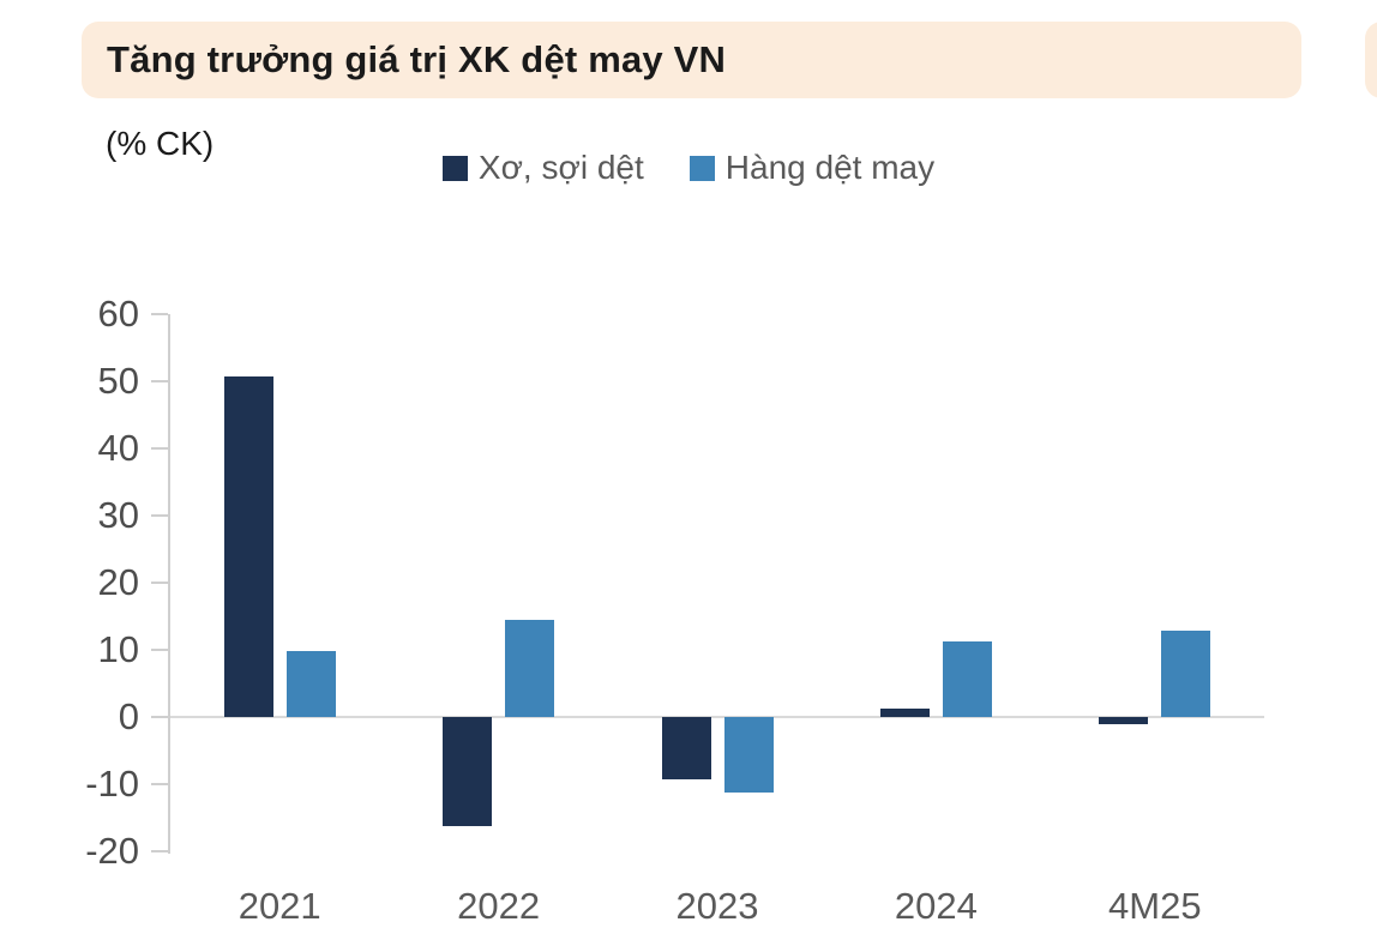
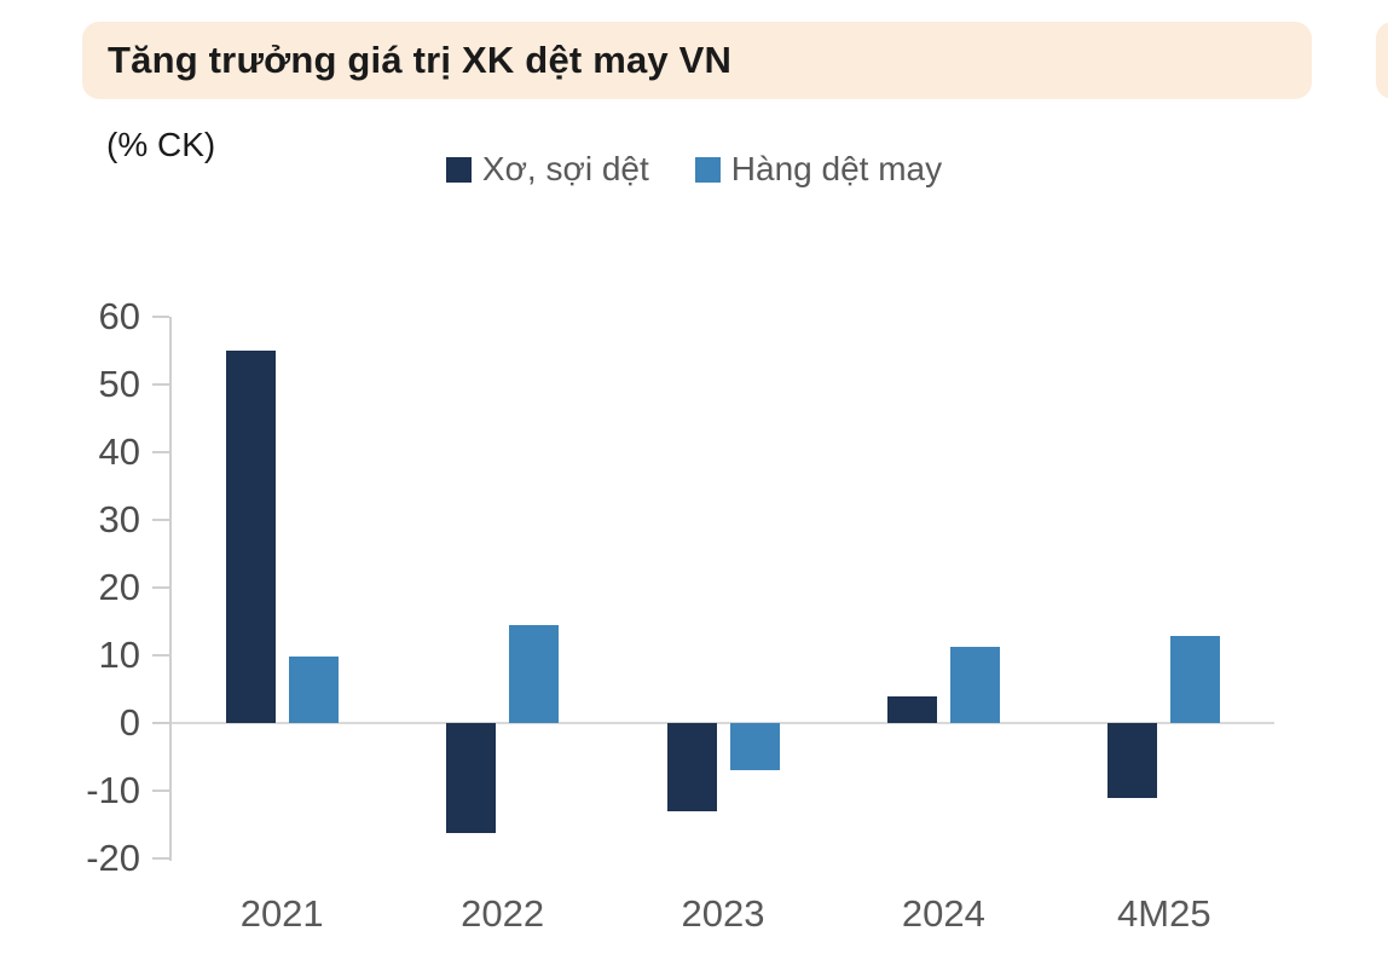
Xơ, sợi dệt/2021: 51 -> 55
Xơ, sợi dệt/2023: -9 -> -13
Hàng dệt may/2023: -11 -> -7
Xơ, sợi dệt/2024: 1 -> 4
Xơ, sợi dệt/4M25: -1 -> -11
